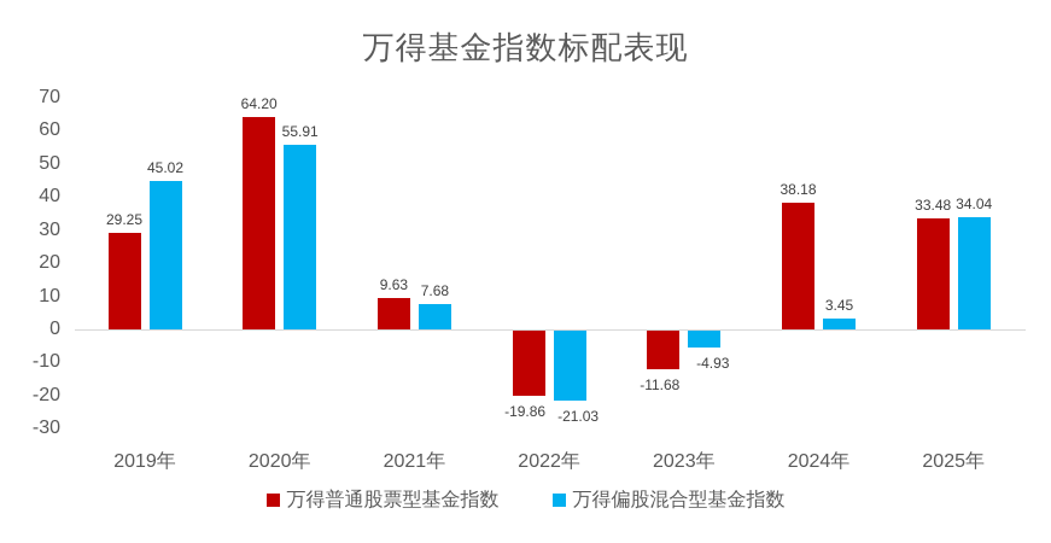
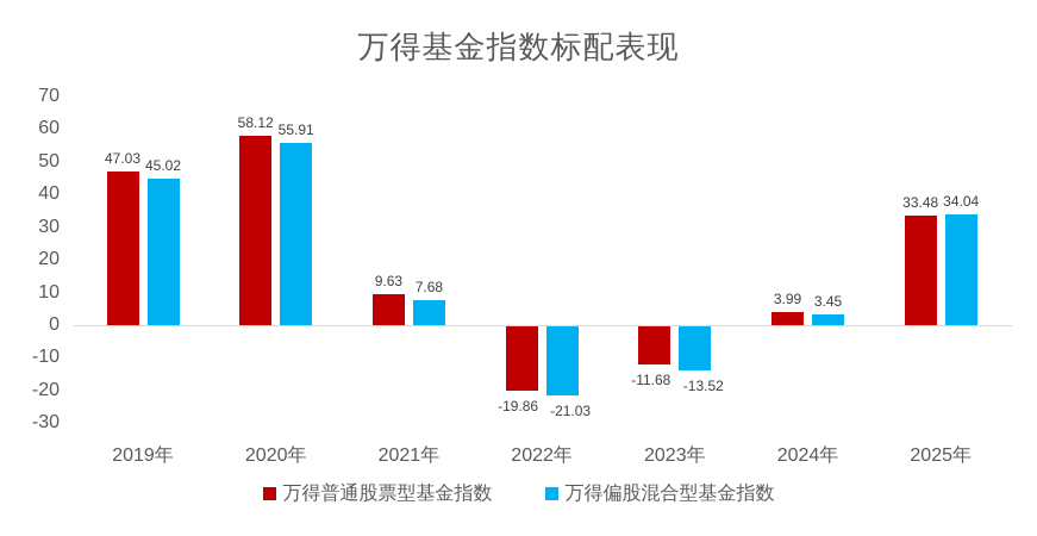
万得普通股票型基金指数/2019年: 29.25 -> 47.03
万得普通股票型基金指数/2020年: 64.20 -> 58.12
万得偏股混合型基金指数/2023年: -4.93 -> -13.52
万得普通股票型基金指数/2024年: 38.18 -> 3.99
